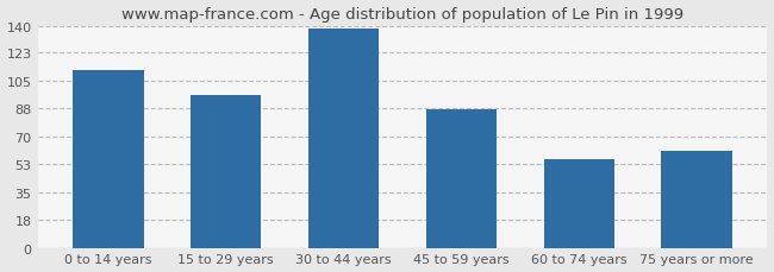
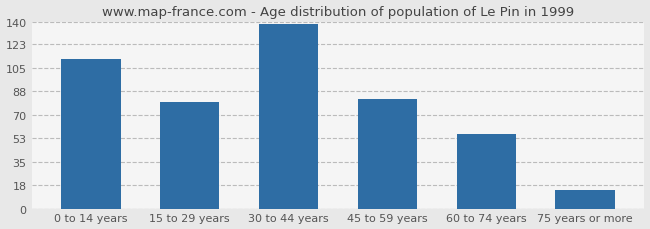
15 to 29 years: 96 -> 80
45 to 59 years: 87 -> 82
75 years or more: 61 -> 14
